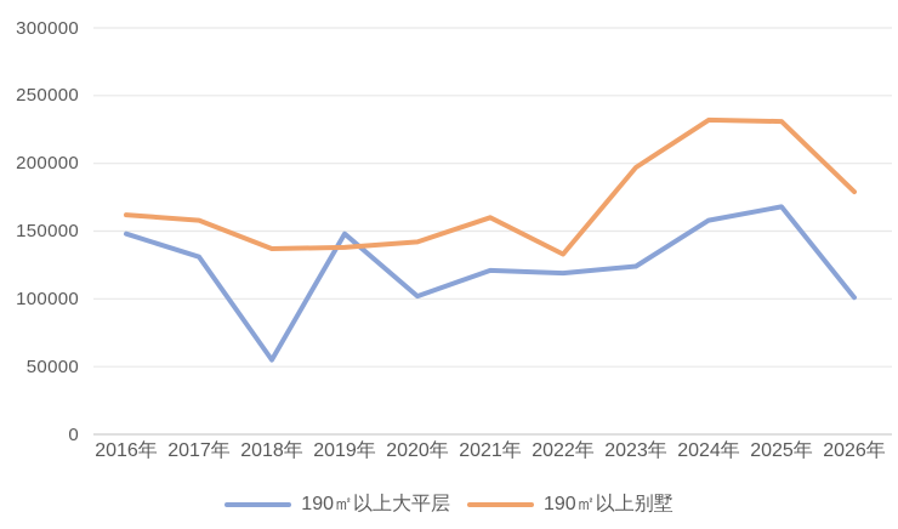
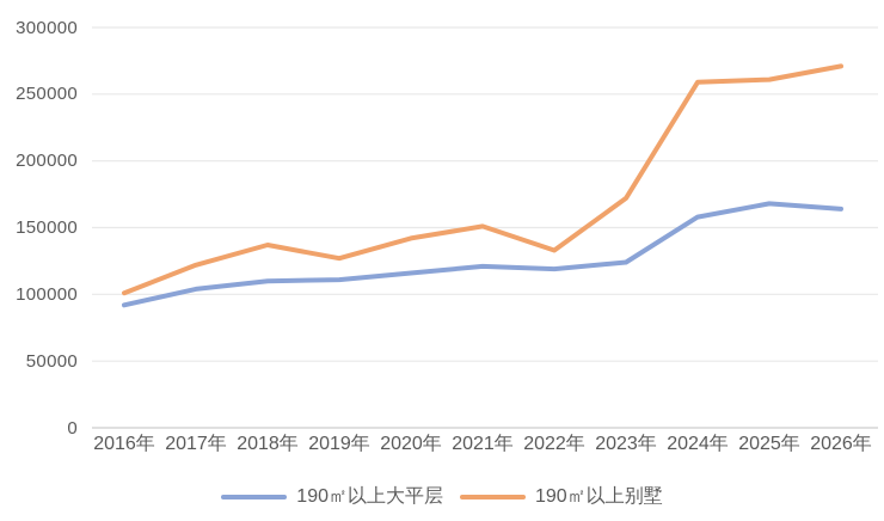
190㎡以上大平层/2016年: 148000 -> 92000
190㎡以上别墅/2016年: 162000 -> 101000
190㎡以上大平层/2017年: 131000 -> 104000
190㎡以上别墅/2017年: 158000 -> 122000
190㎡以上大平层/2018年: 55000 -> 110000
190㎡以上大平层/2019年: 148000 -> 111000
190㎡以上别墅/2019年: 138000 -> 127000
190㎡以上大平层/2020年: 102000 -> 116000
190㎡以上别墅/2021年: 160000 -> 151000
190㎡以上别墅/2023年: 197000 -> 172000
190㎡以上别墅/2024年: 232000 -> 259000
190㎡以上别墅/2025年: 231000 -> 261000
190㎡以上大平层/2026年: 101000 -> 164000
190㎡以上别墅/2026年: 179000 -> 271000
